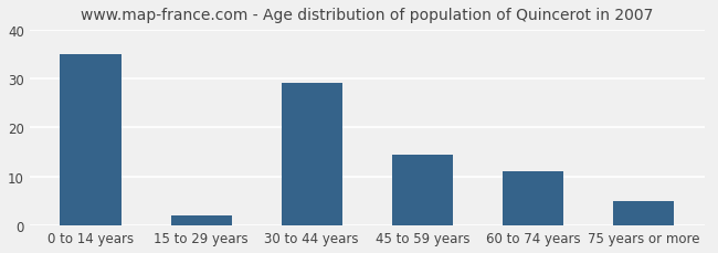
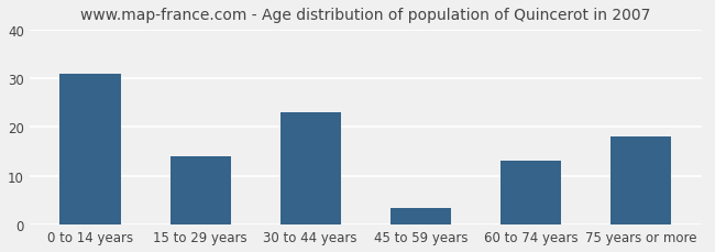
0 to 14 years: 35.0 -> 31.0
15 to 29 years: 2.0 -> 14.0
30 to 44 years: 29.0 -> 23.0
45 to 59 years: 14.5 -> 3.5
60 to 74 years: 11.0 -> 13.0
75 years or more: 5.0 -> 18.0
